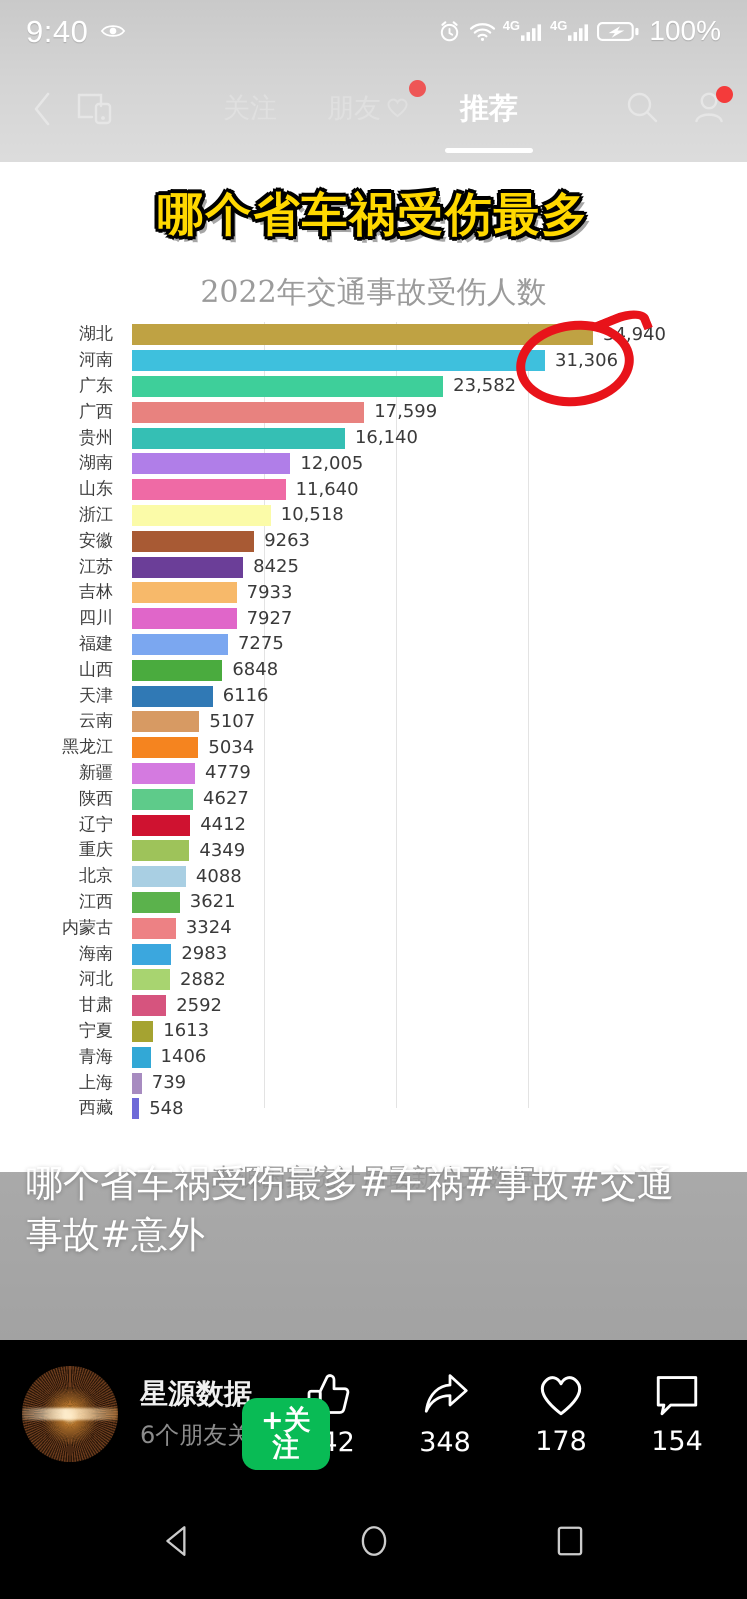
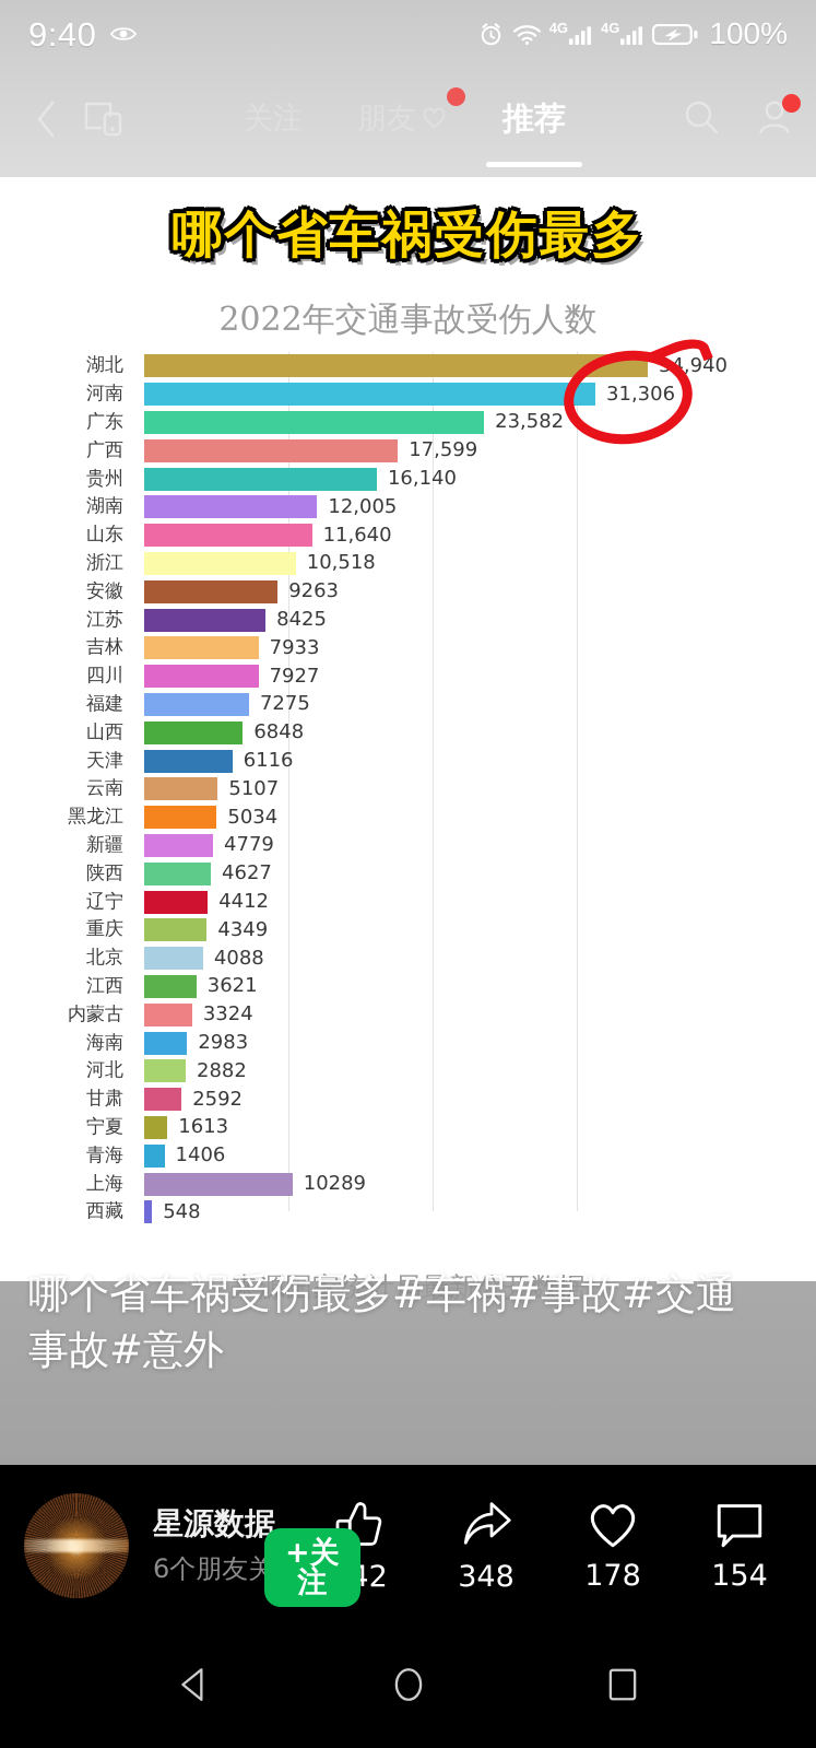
上海: 739 -> 10289
